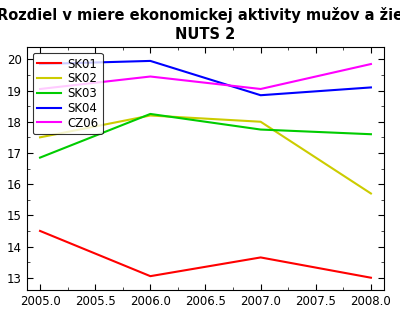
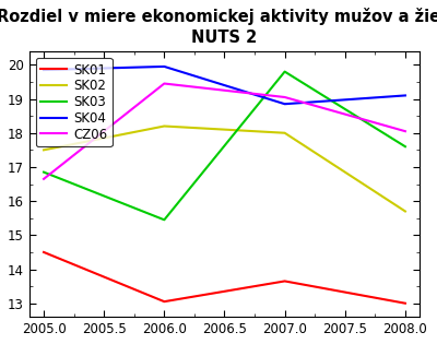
CZ06/2005.0: 19.05 -> 16.65
SK03/2006.0: 18.25 -> 15.45
SK03/2007.0: 17.75 -> 19.80
CZ06/2008.0: 19.85 -> 18.05
